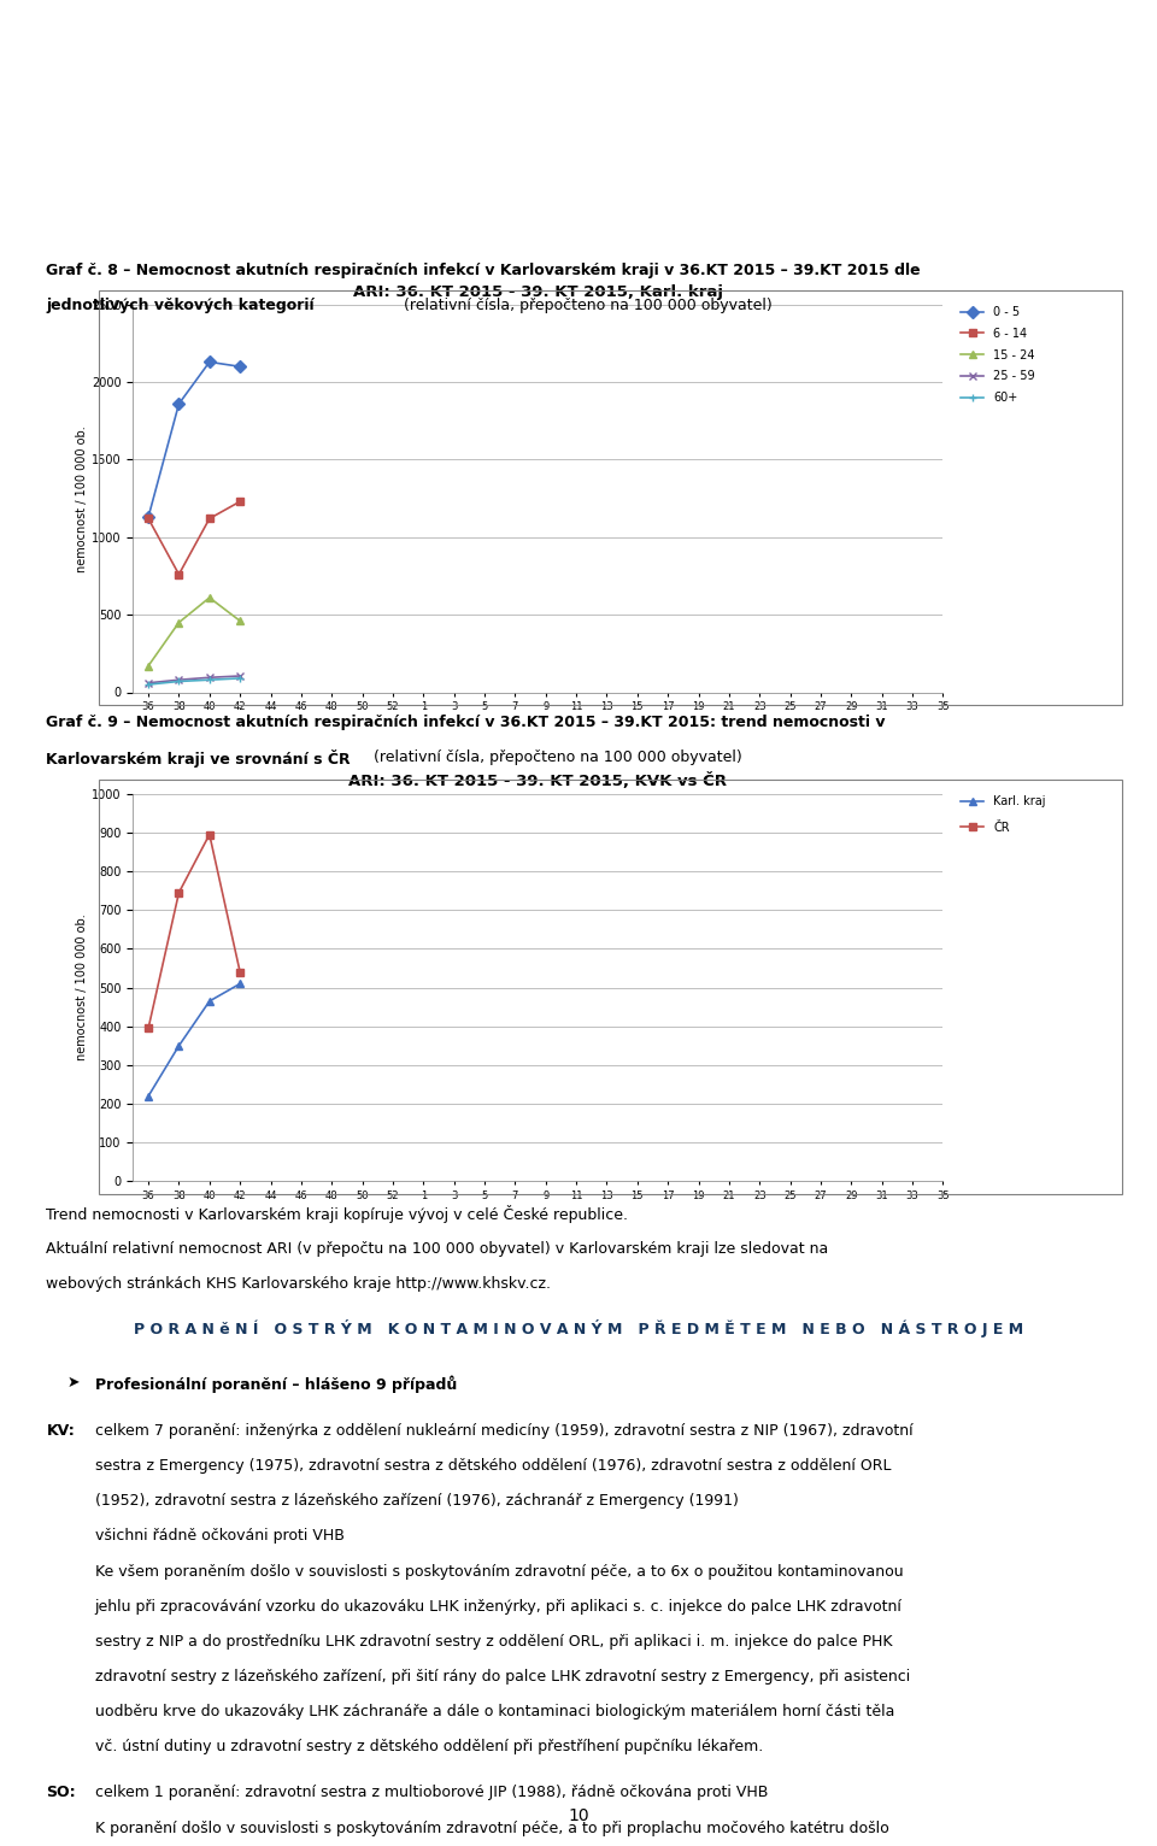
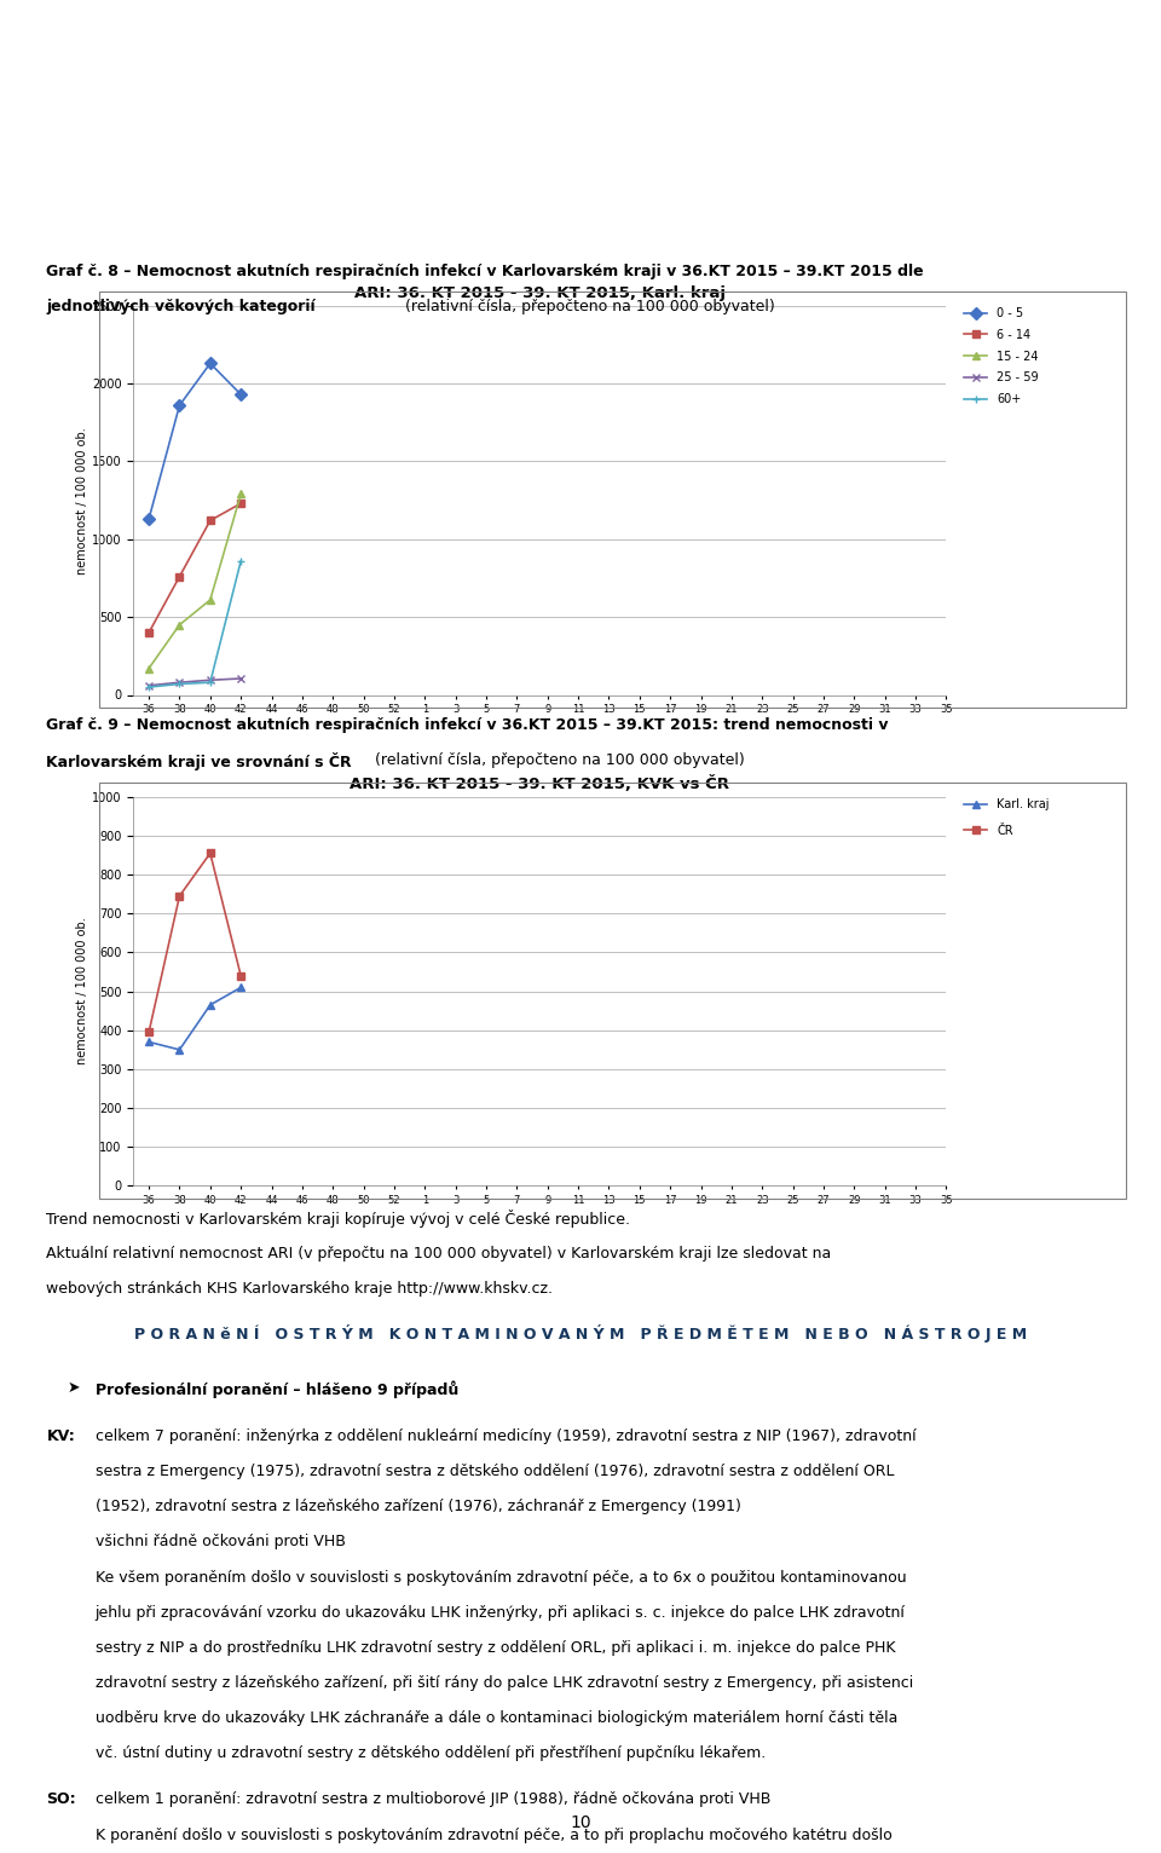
ARI: 36. KT 2015 - 39. KT 2015, Karl. kraj/6 - 14/36: 1120 -> 400
ARI: 36. KT 2015 - 39. KT 2015, Karl. kraj/0 - 5/42: 2100 -> 1930
ARI: 36. KT 2015 - 39. KT 2015, Karl. kraj/15 - 24/42: 460 -> 1290
ARI: 36. KT 2015 - 39. KT 2015, Karl. kraj/60+/42: 90 -> 860
ARI: 36. KT 2015 - 39. KT 2015, KVK vs ČR/Karl. kraj/36: 220 -> 370
ARI: 36. KT 2015 - 39. KT 2015, KVK vs ČR/ČR/40: 895 -> 855
